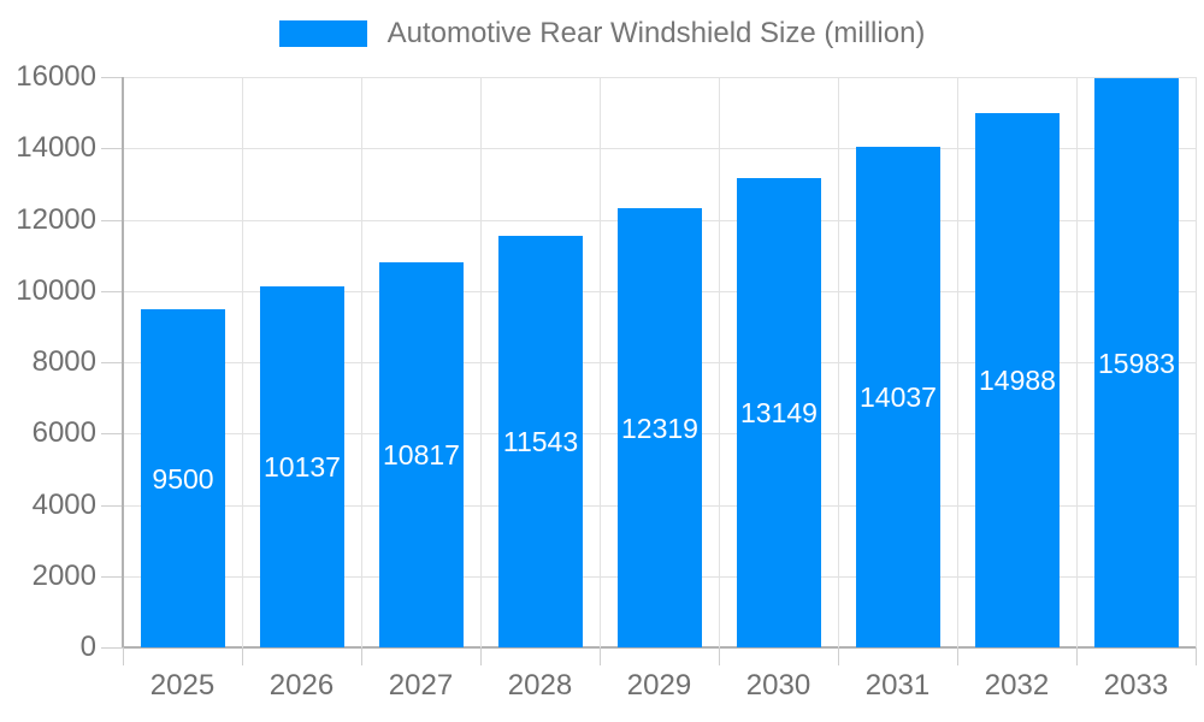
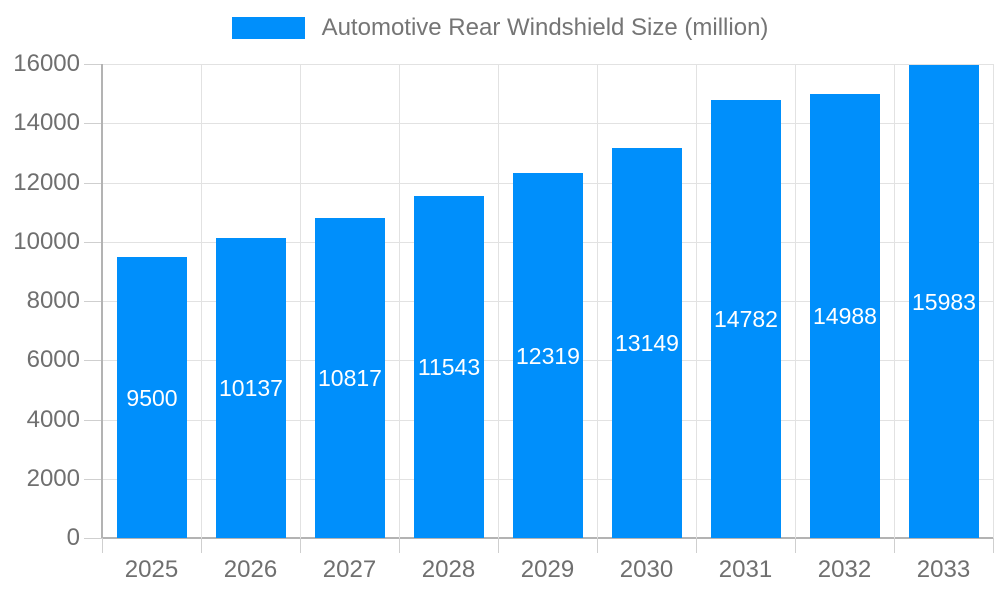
2031: 14037 -> 14782
